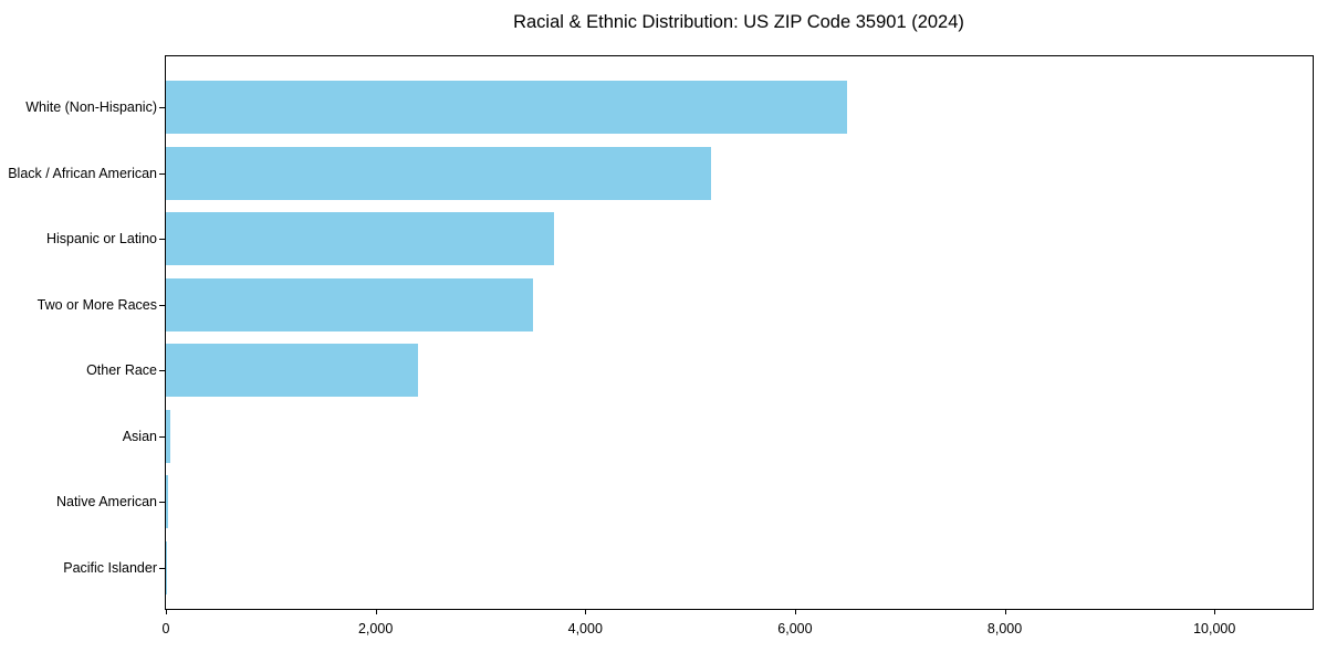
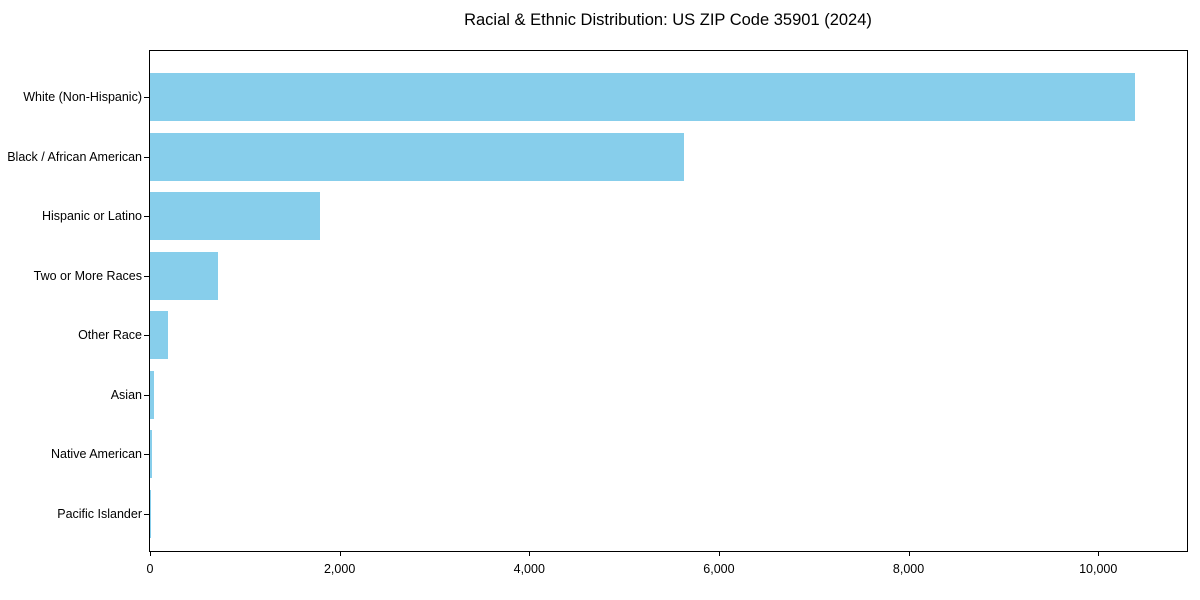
White (Non-Hispanic): 6500 -> 10400
Black / African American: 5200 -> 5600
Hispanic or Latino: 3700 -> 1800
Two or More Races: 3500 -> 700
Other Race: 2400 -> 200
